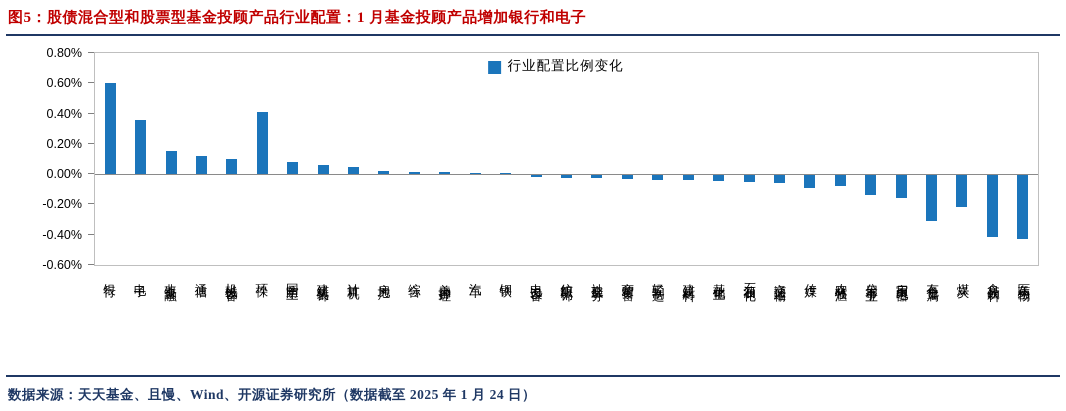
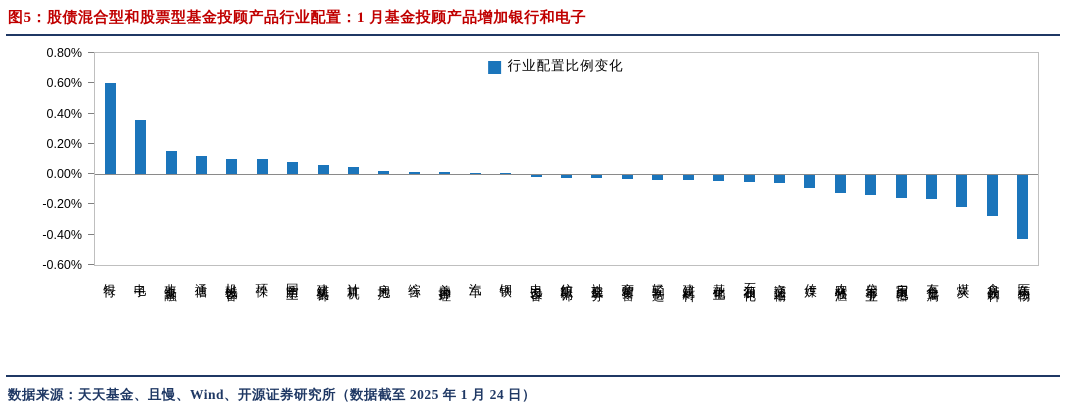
环保: 0.41% -> 0.10%
农林牧渔: -0.07% -> -0.12%
有色金属: -0.30% -> -0.16%
食品饮料: -0.41% -> -0.27%
